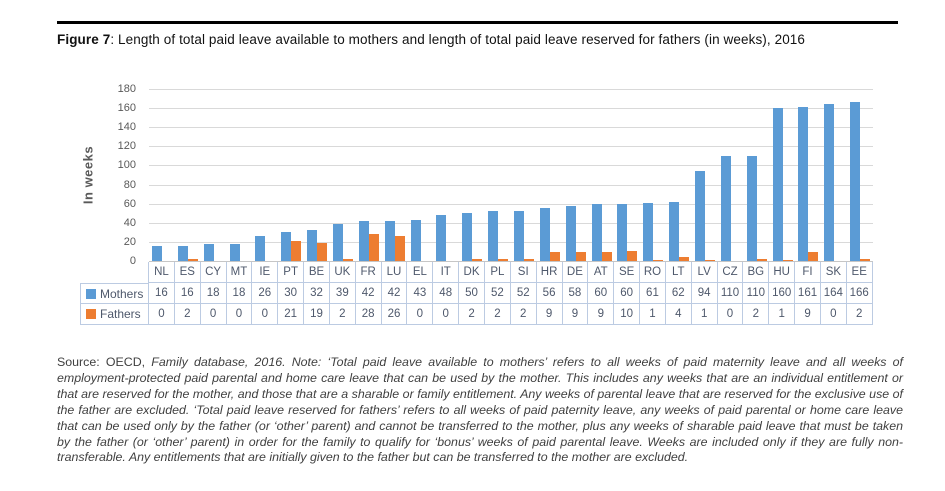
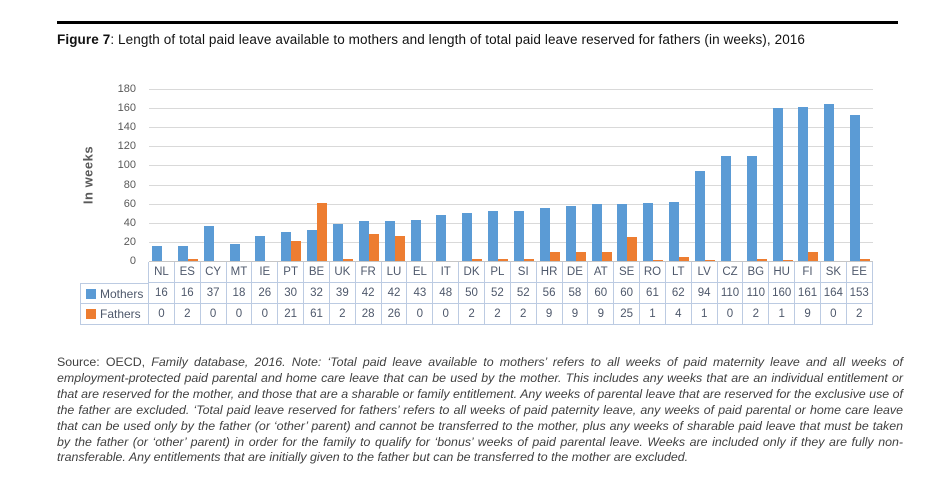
Mothers/CY: 18 -> 37
Fathers/BE: 19 -> 61
Fathers/SE: 10 -> 25
Mothers/EE: 166 -> 153
